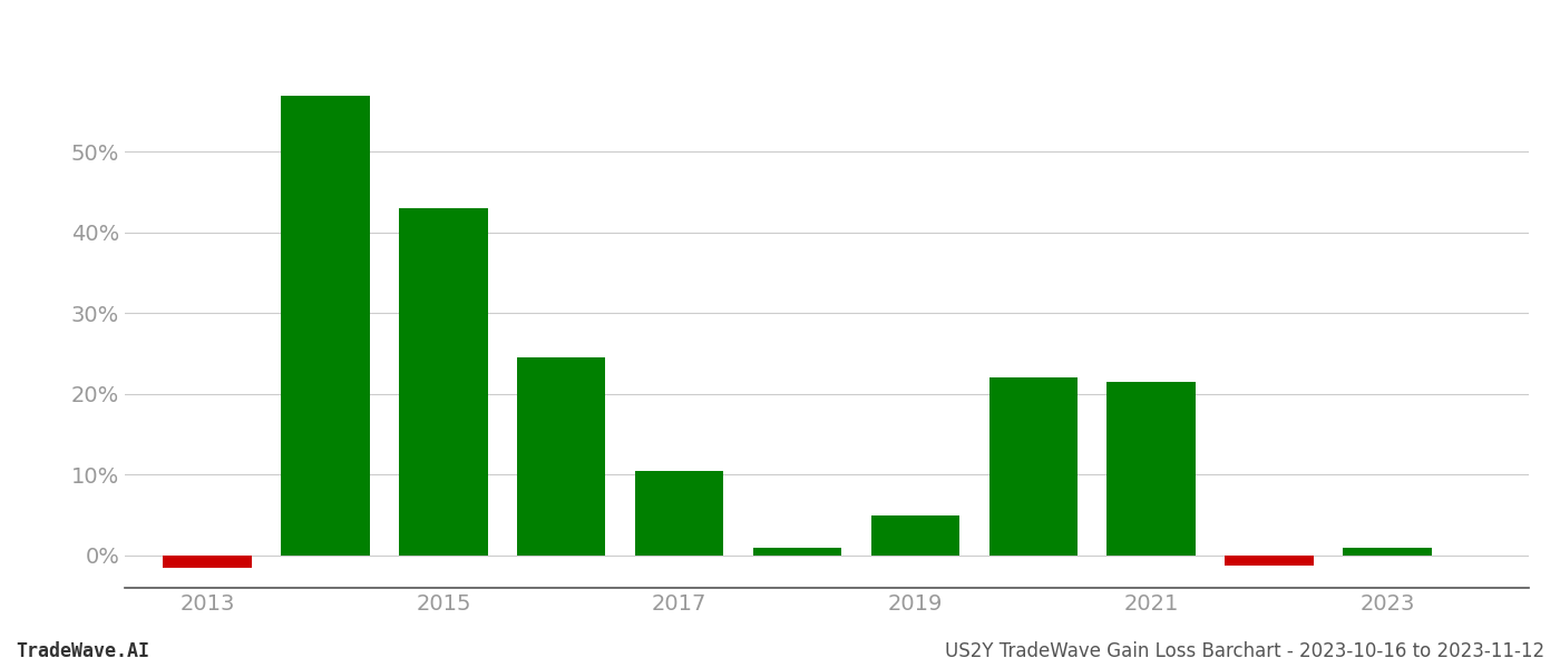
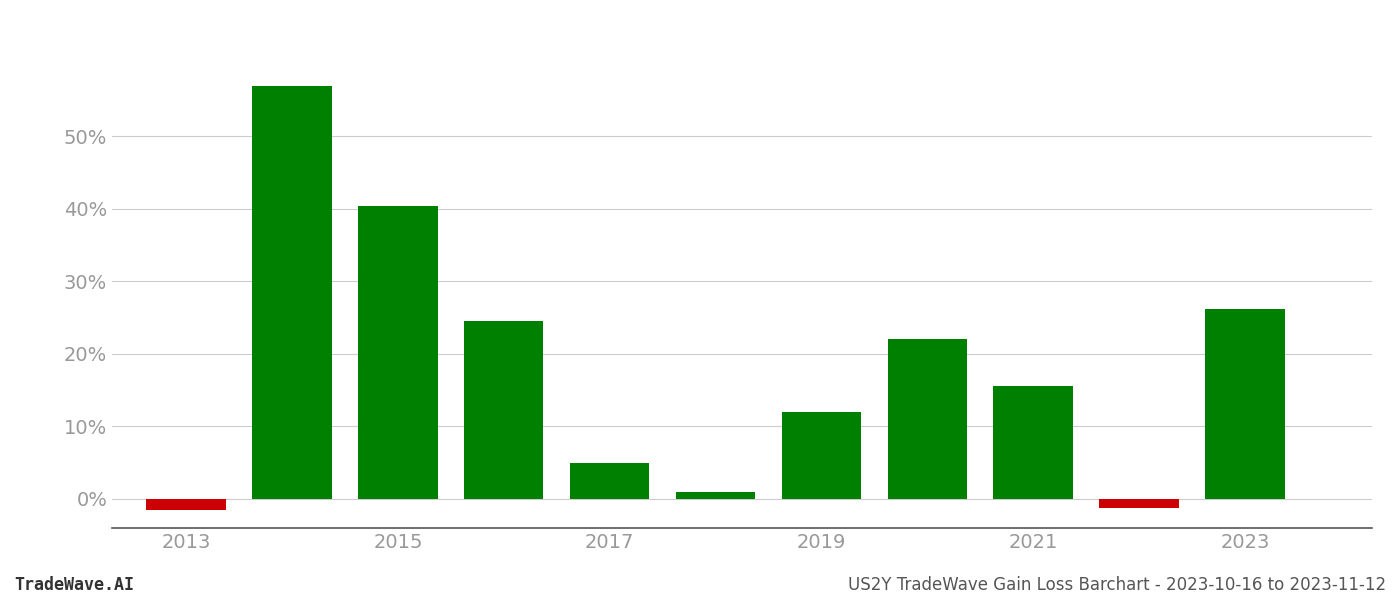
2015: 43.0% -> 40.4%
2017: 10.5% -> 5.0%
2019: 5.0% -> 12.0%
2021: 21.5% -> 15.6%
2023: 1.0% -> 26.2%
